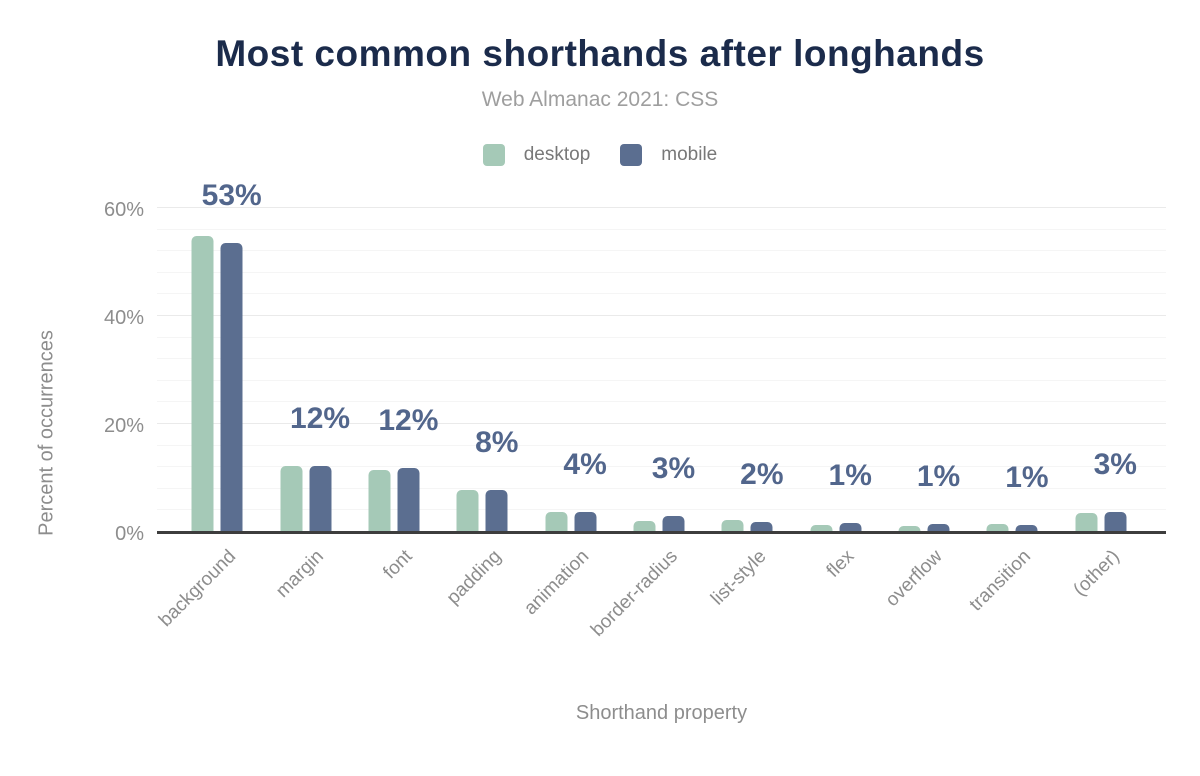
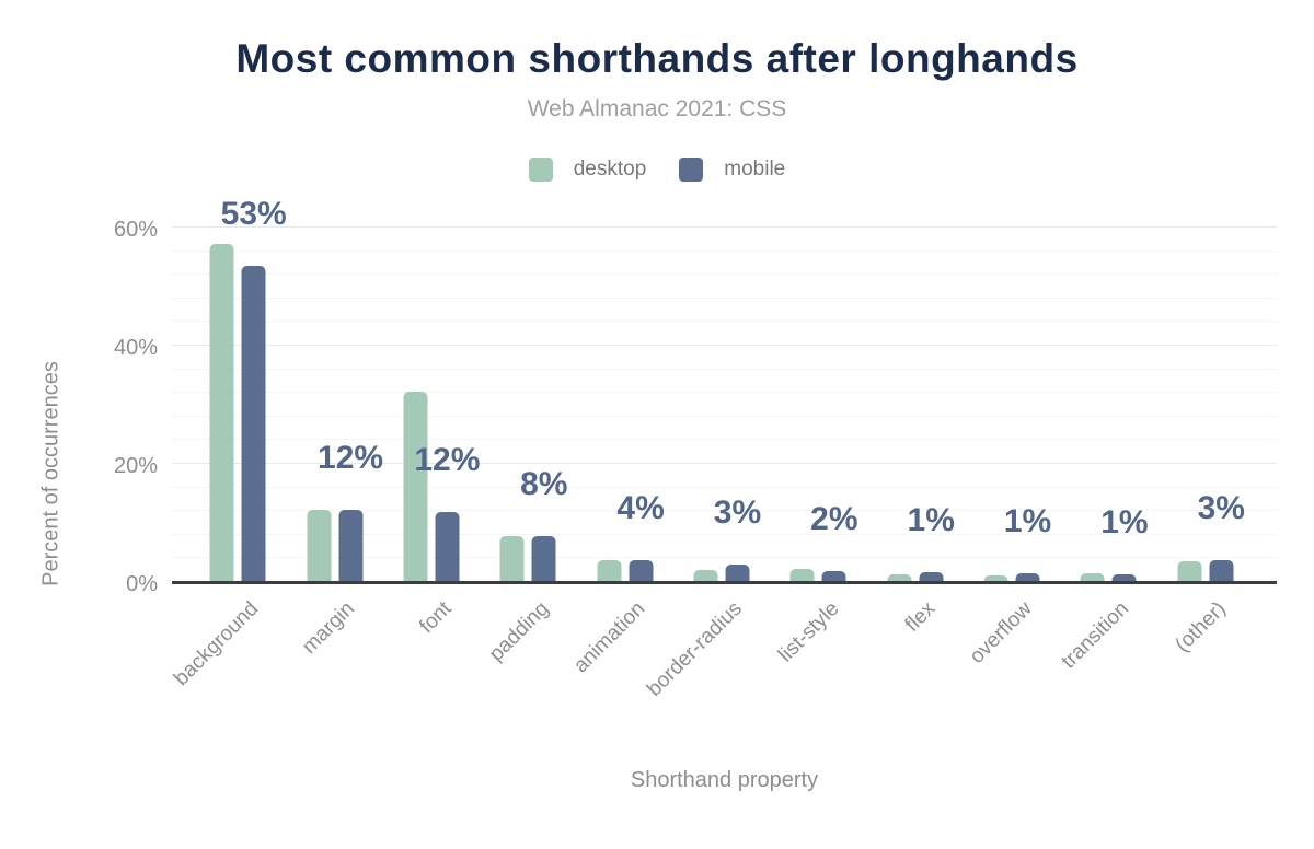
desktop/background: 55% -> 57%
desktop/font: 11% -> 32%
